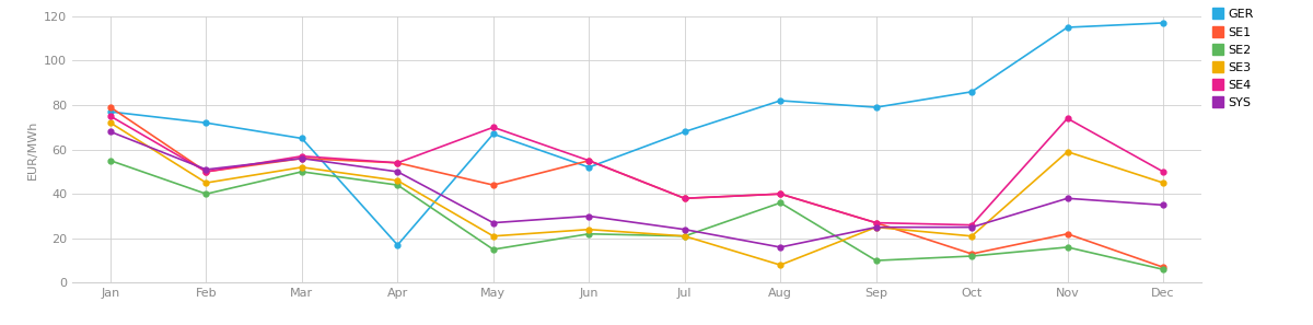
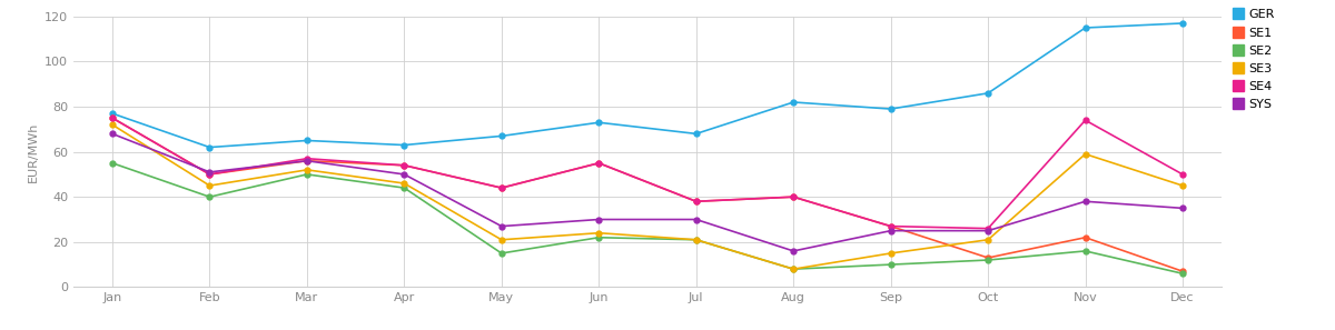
SE1/Jan: 79 -> 75
GER/Feb: 72 -> 62
GER/Apr: 17 -> 63
SE4/May: 70 -> 44
GER/Jun: 52 -> 73
SYS/Jul: 24 -> 30
SE2/Aug: 36 -> 8
SE3/Sep: 25 -> 15
